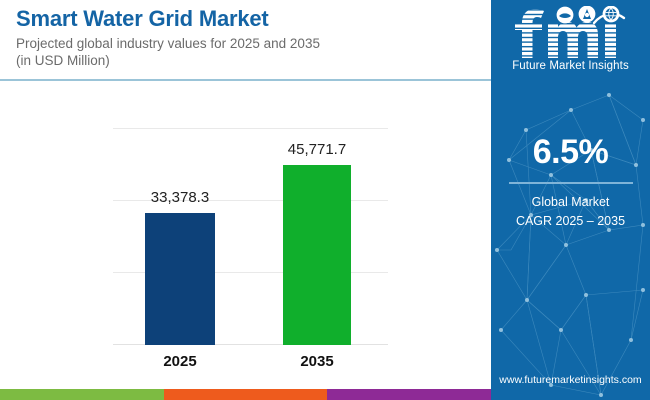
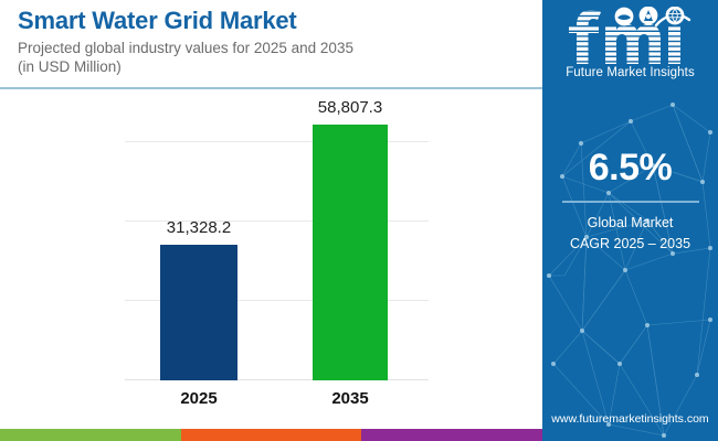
2025: 33,378.3 -> 31,328.2
2035: 45,771.7 -> 58,807.3
